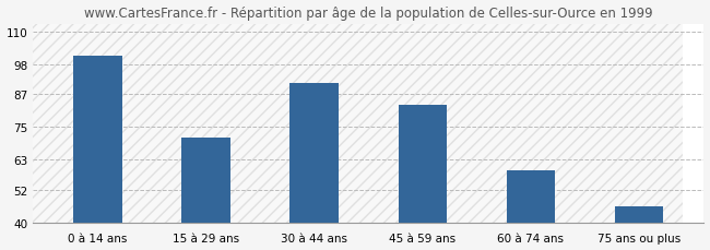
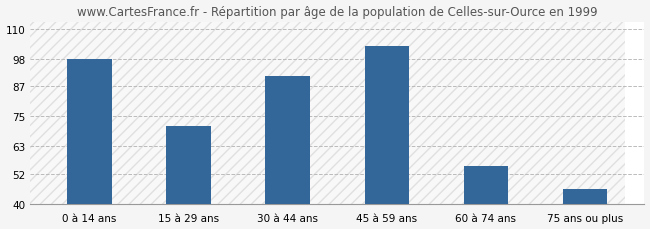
0 à 14 ans: 101 -> 98
45 à 59 ans: 83 -> 103
60 à 74 ans: 59 -> 55
